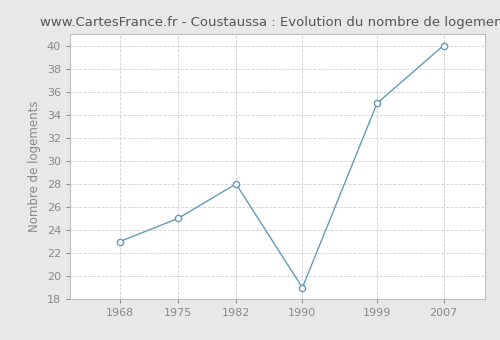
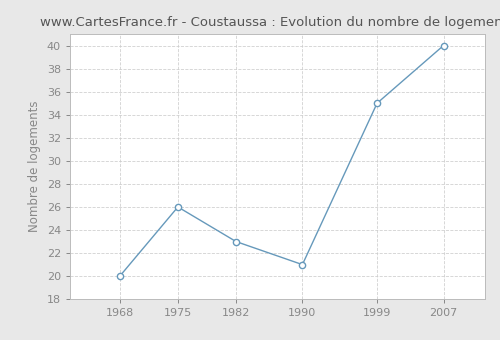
1968: 23 -> 20
1975: 25 -> 26
1982: 28 -> 23
1990: 19 -> 21
